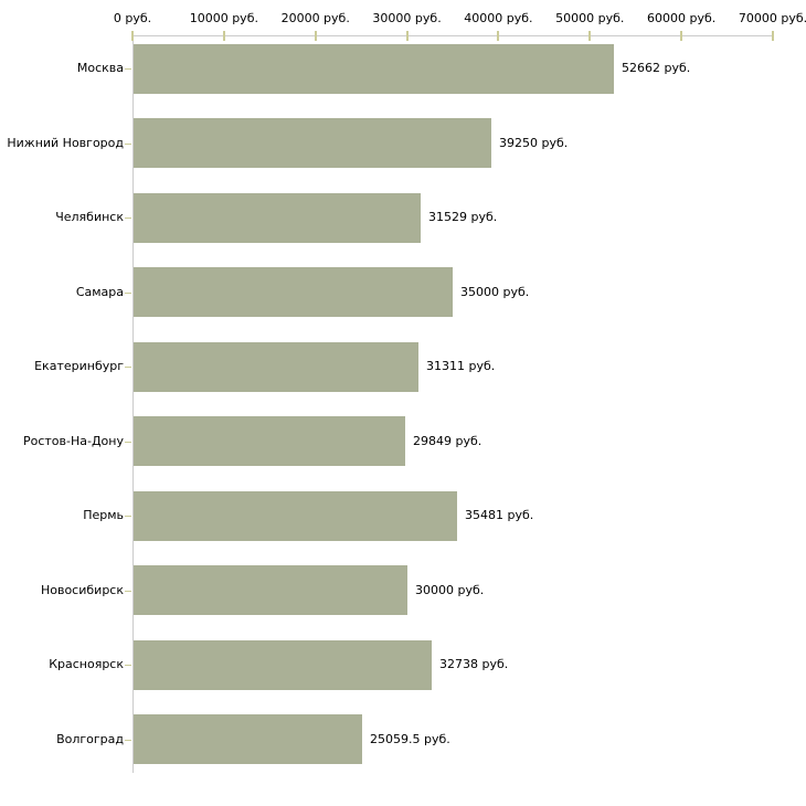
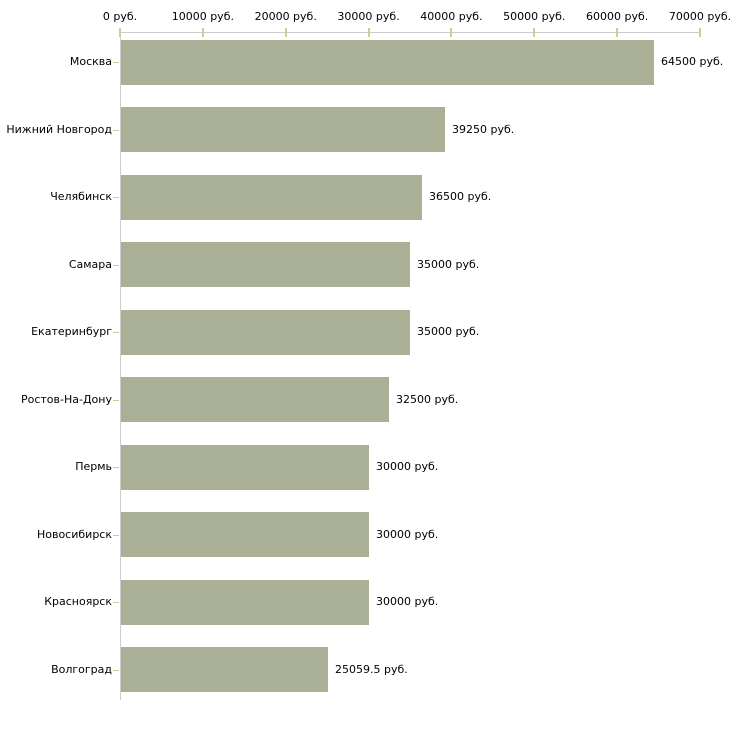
Москва: 52662 -> 64500
Челябинск: 31529 -> 36500
Екатеринбург: 31311 -> 35000
Ростов-На-Дону: 29849 -> 32500
Пермь: 35481 -> 30000
Красноярск: 32738 -> 30000
